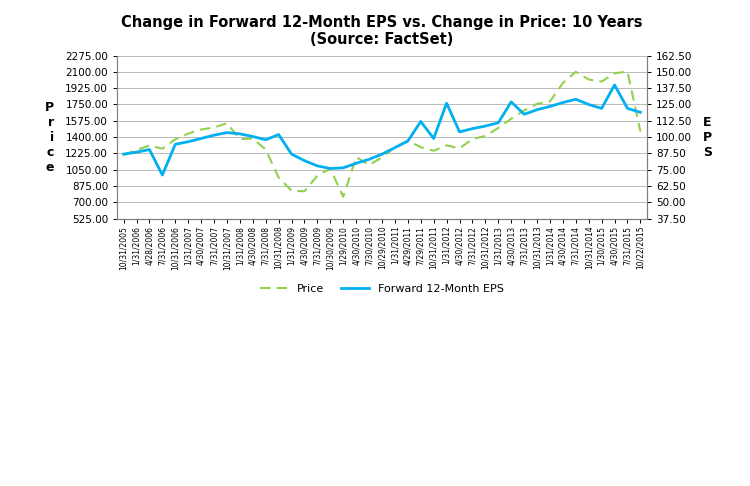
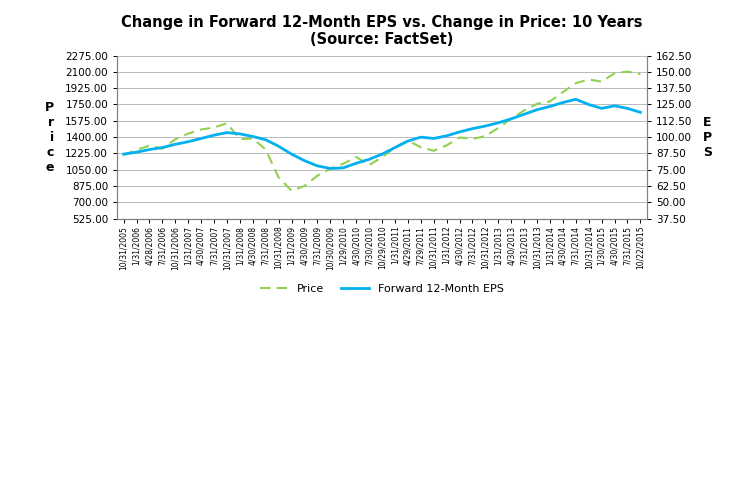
Forward 12-Month EPS/7/31/2006: 71 -> 92
Forward 12-Month EPS/10/31/2008: 102 -> 93
Price/4/30/2009: 820 -> 880
Price/1/29/2010: 760 -> 1120
Forward 12-Month EPS/7/29/2011: 112 -> 100
Forward 12-Month EPS/1/31/2012: 126 -> 101
Price/4/30/2012: 1280 -> 1400
Forward 12-Month EPS/4/30/2013: 127 -> 114
Price/4/30/2014: 1980 -> 1880
Price/7/31/2014: 2100 -> 1980
Forward 12-Month EPS/4/30/2015: 140 -> 124
Price/10/22/2015: 1460 -> 2080
